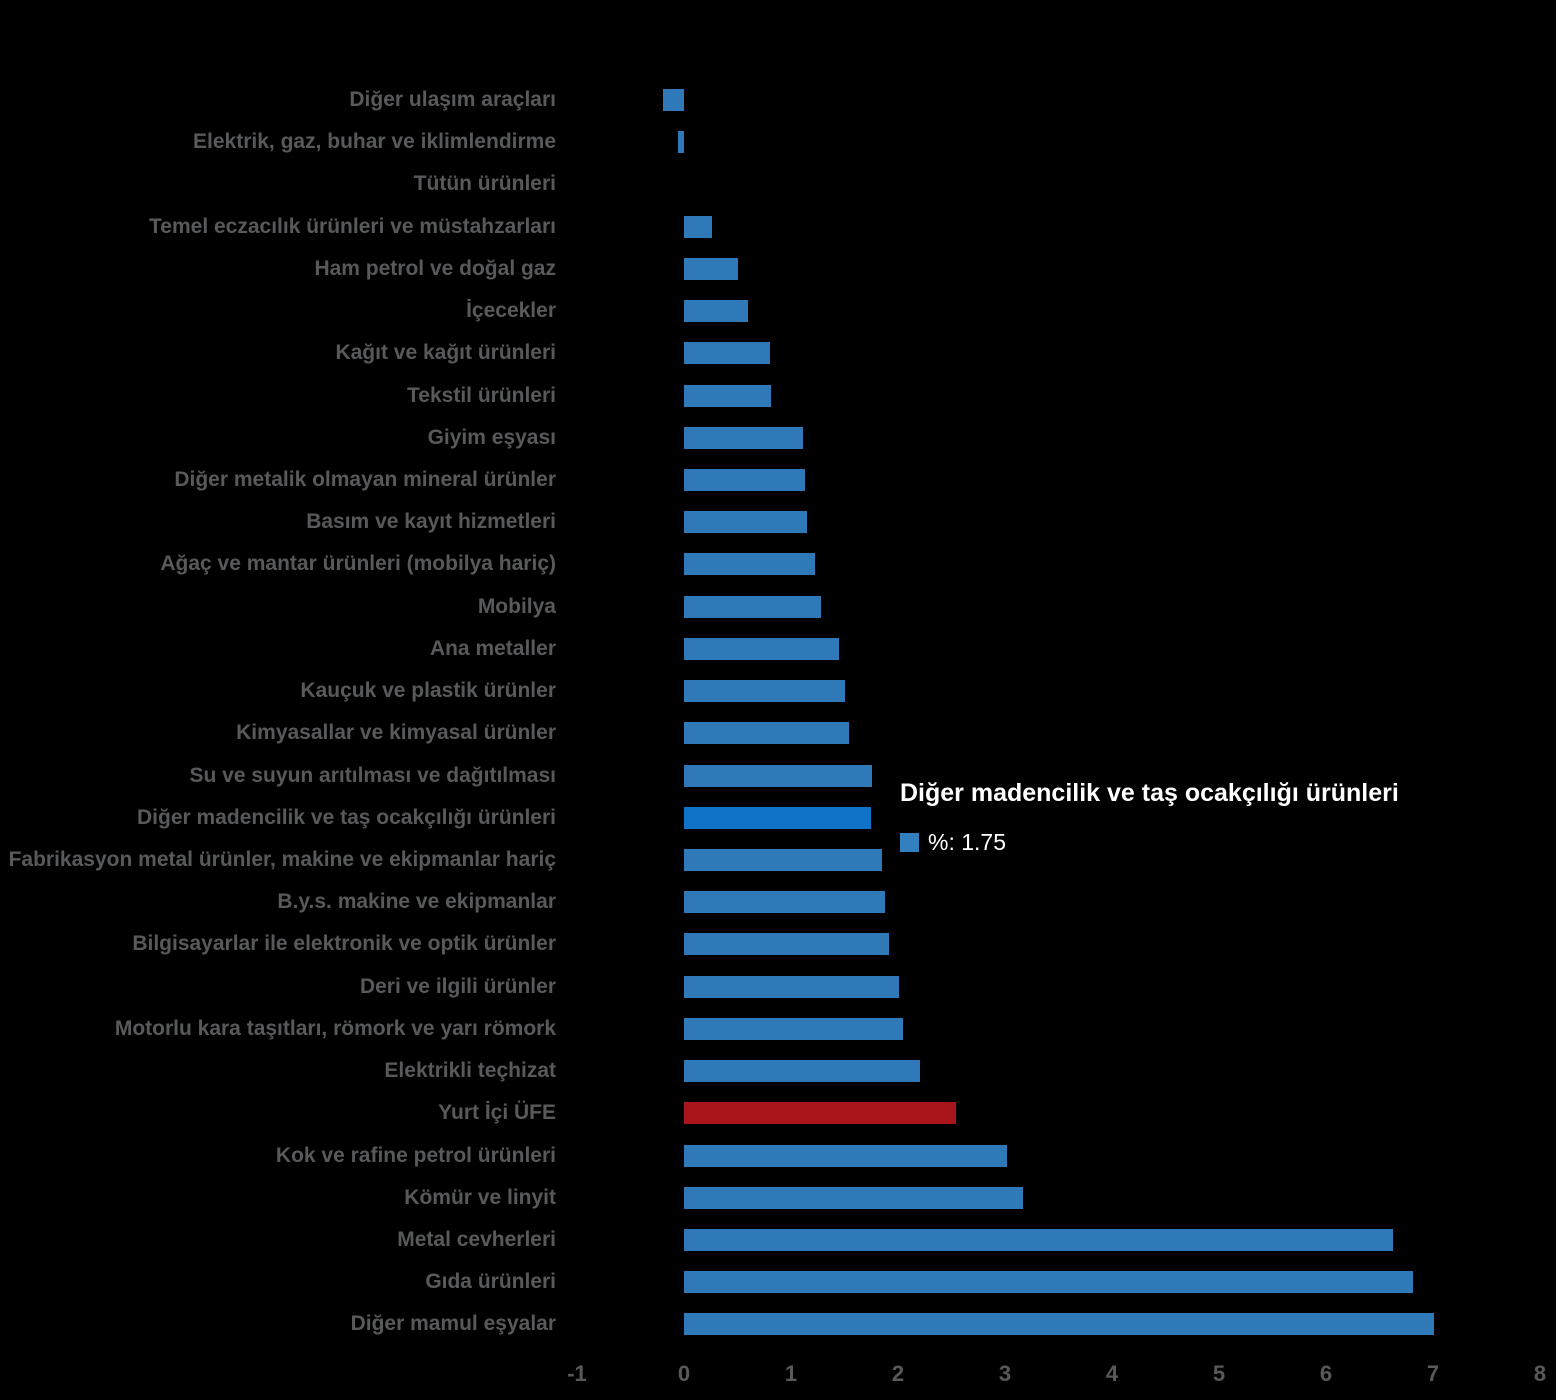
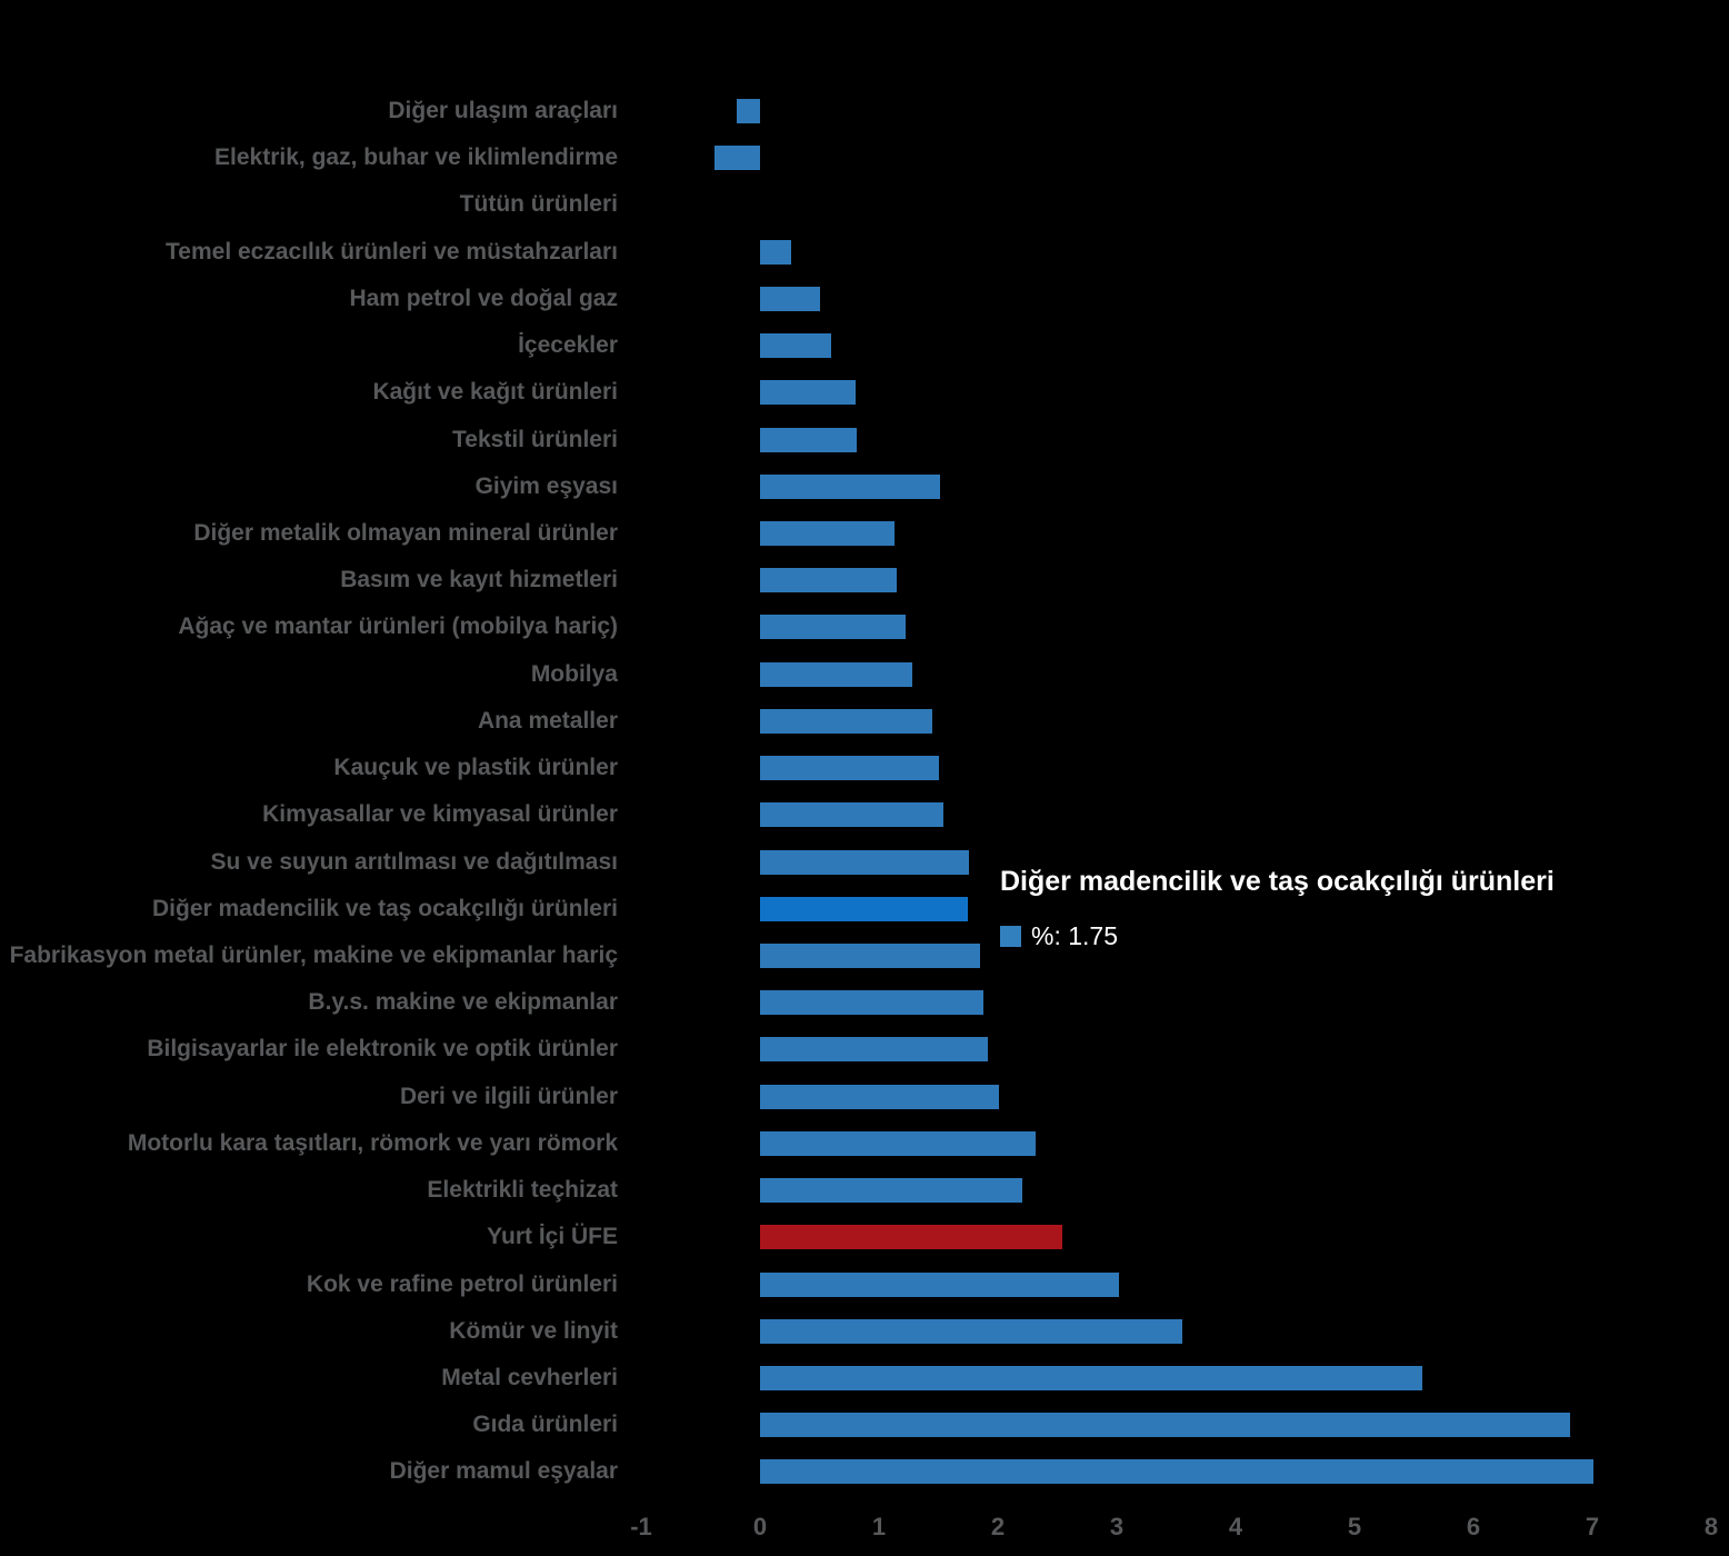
Elektrik, gaz, buhar ve iklimlendirme: -0.06 -> -0.38
Giyim eşyası: 1.11 -> 1.51
Motorlu kara taşıtları, römork ve yarı römork: 2.05 -> 2.32
Kömür ve linyit: 3.17 -> 3.55
Metal cevherleri: 6.63 -> 5.57
